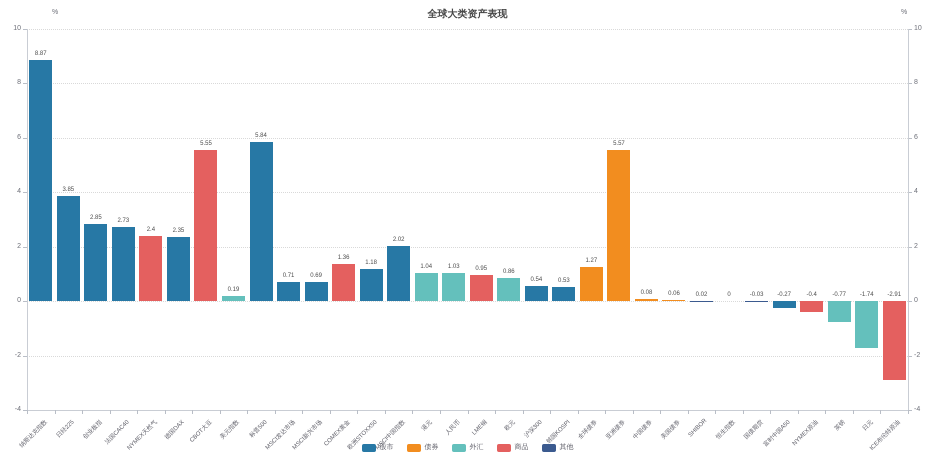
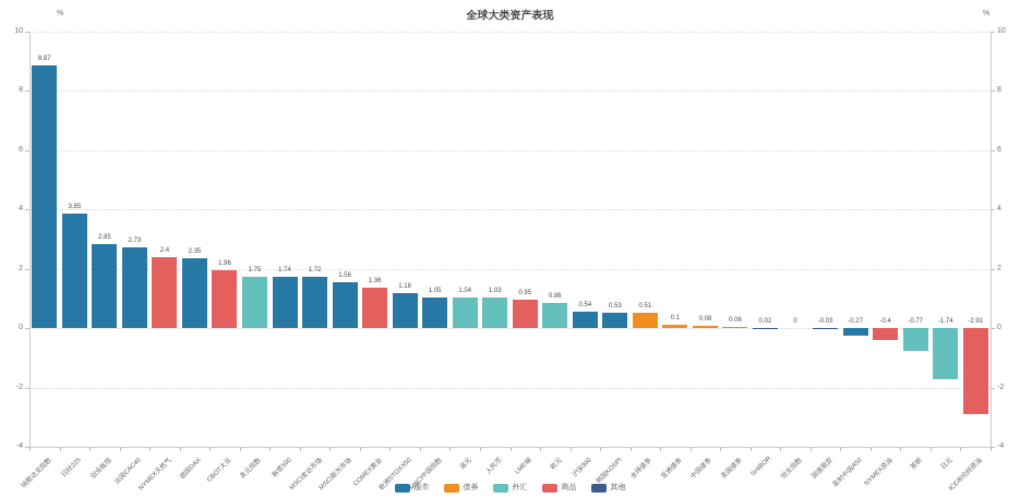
CBOT大豆: 5.55 -> 1.96
美元指数: 0.19 -> 1.75
标普500: 5.84 -> 1.74
MSCI发达市场: 0.71 -> 1.72
MSCI新兴市场: 0.69 -> 1.56
MSCI中国指数: 2.02 -> 1.05
全球债券: 1.27 -> 0.51
亚洲债券: 5.57 -> 0.1
